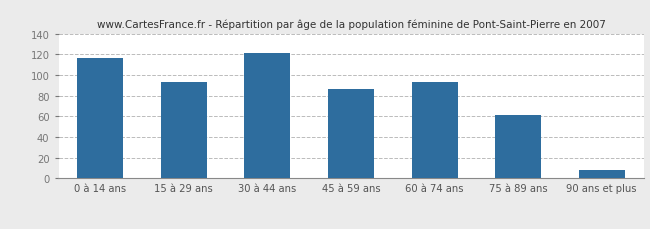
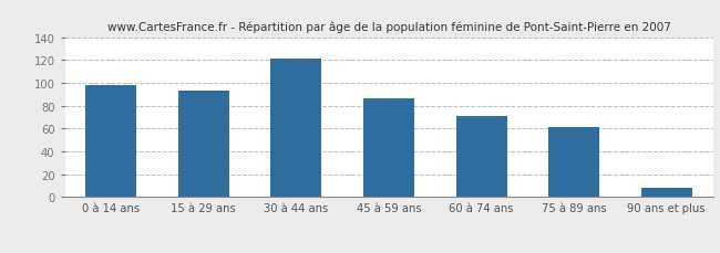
0 à 14 ans: 116 -> 98
60 à 74 ans: 93 -> 71
